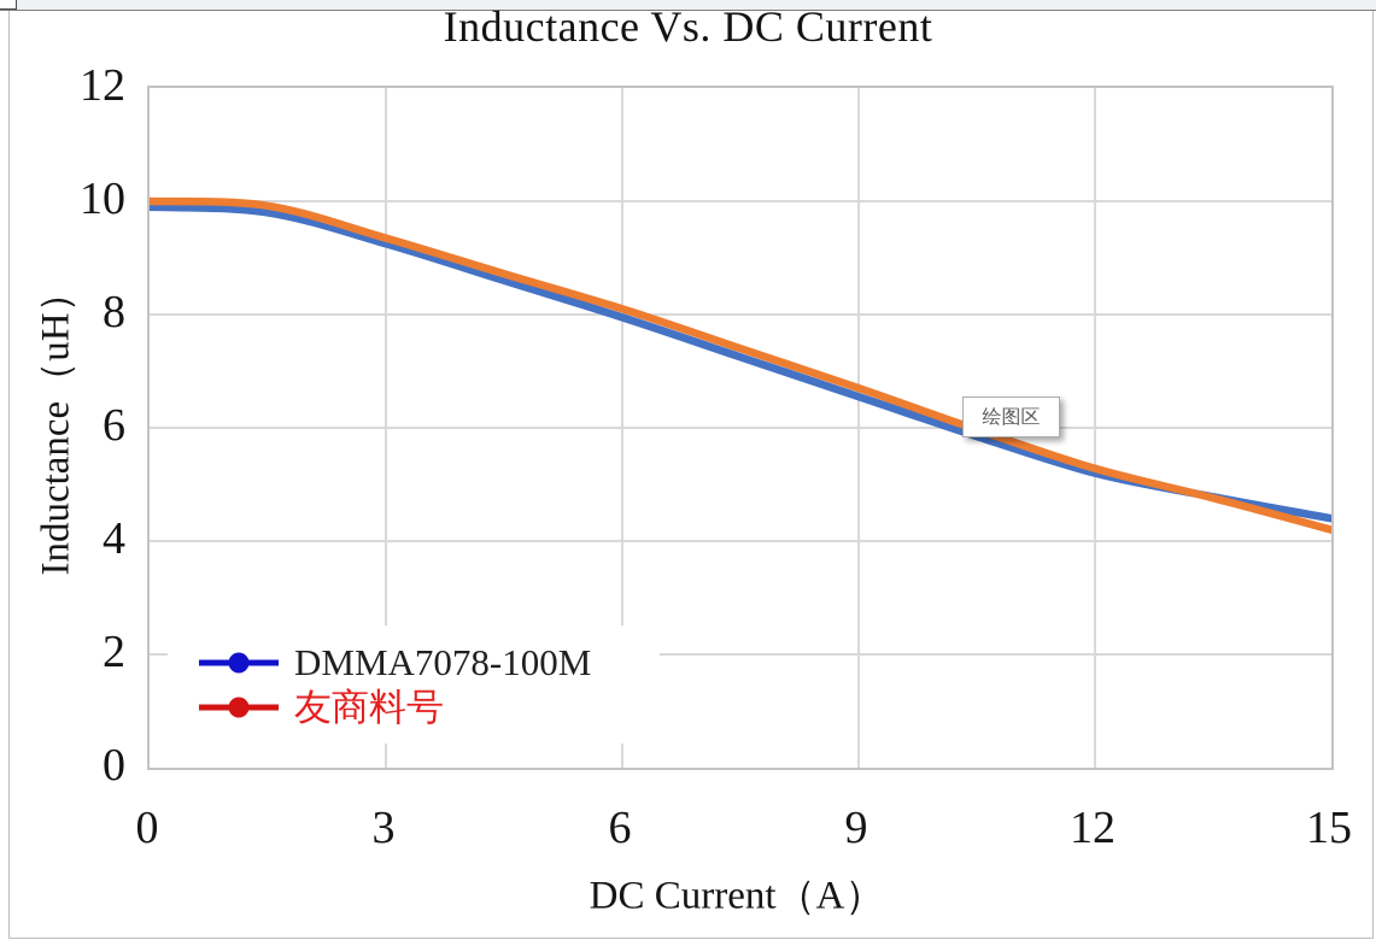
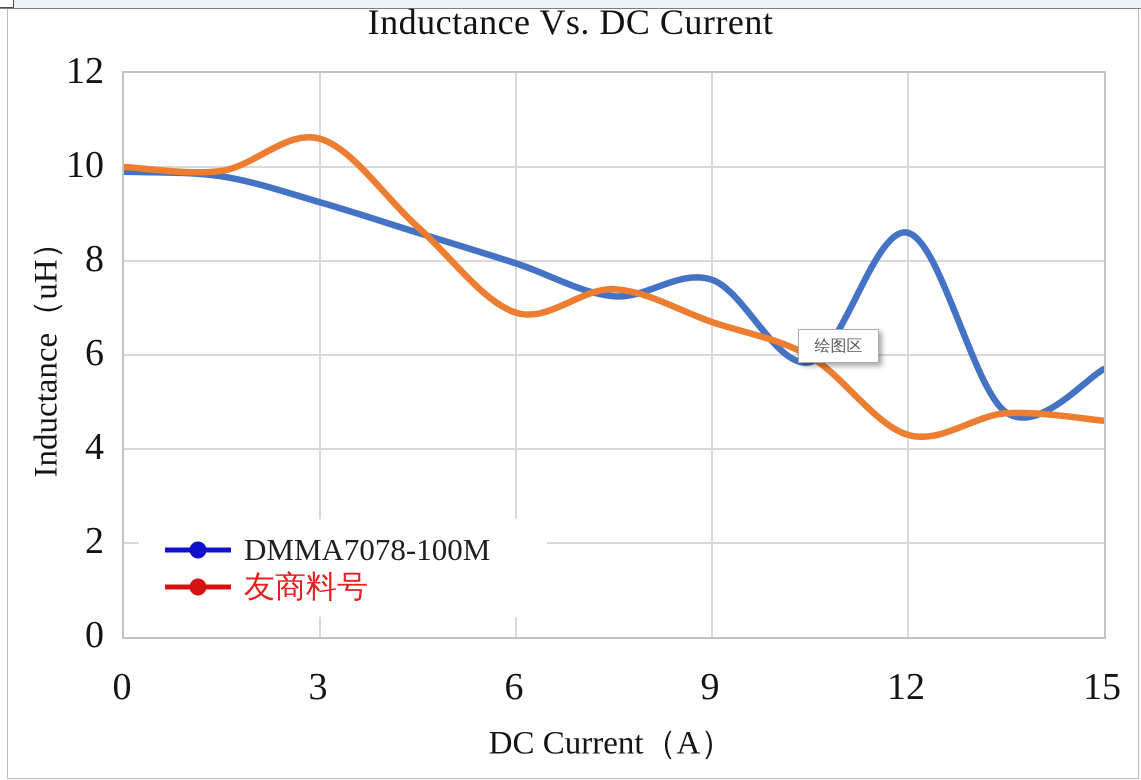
友商料号/3: 9.3 -> 10.6
友商料号/6: 8.1 -> 6.9
DMMA7078-100M/9: 6.5 -> 7.6
DMMA7078-100M/12: 5.2 -> 8.6
友商料号/12: 5.3 -> 4.3
DMMA7078-100M/15: 4.4 -> 5.7
友商料号/15: 4.2 -> 4.6
